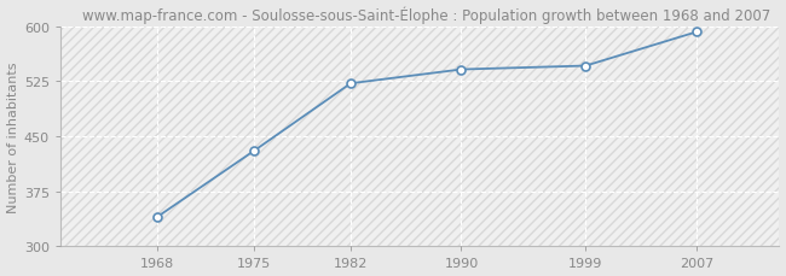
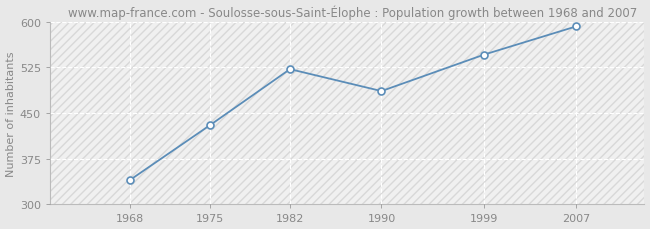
1990: 541 -> 486
